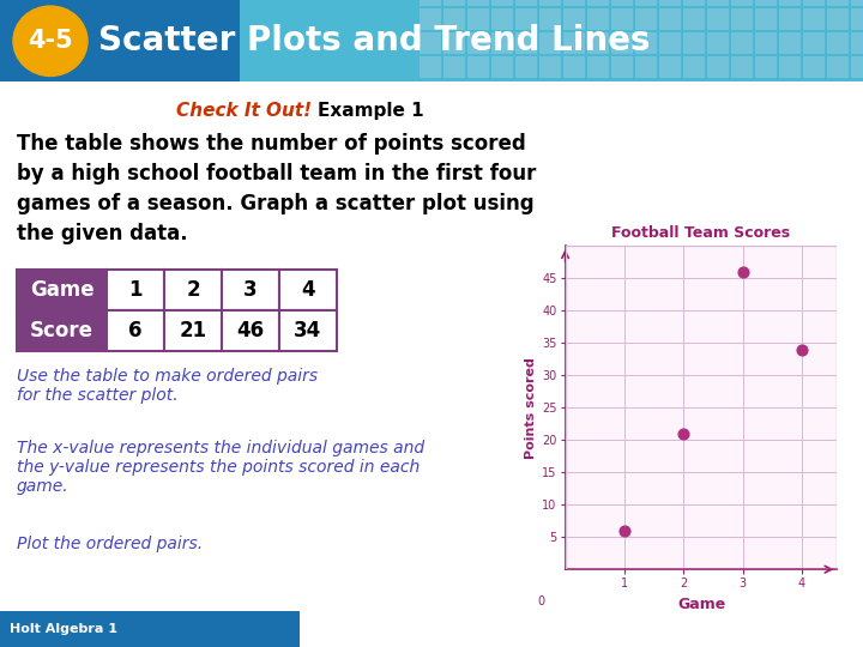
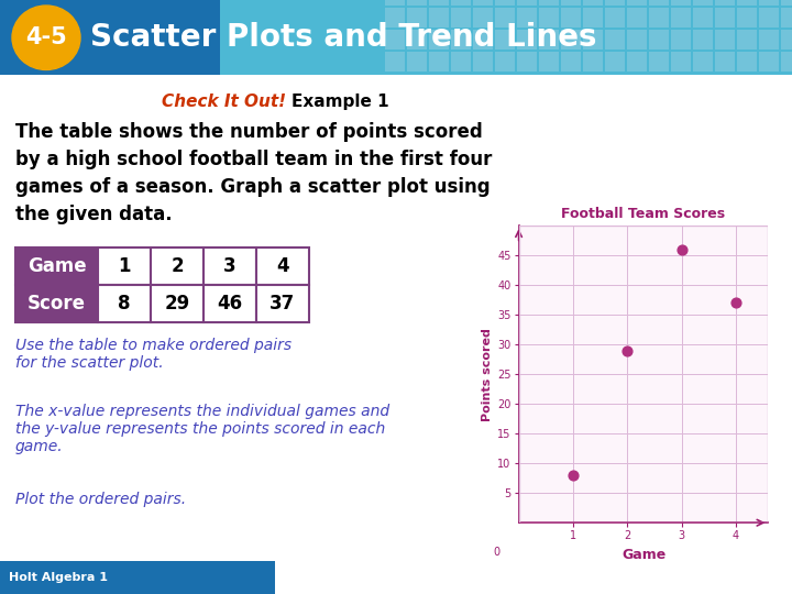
1: 6 -> 8
2: 21 -> 29
4: 34 -> 37
